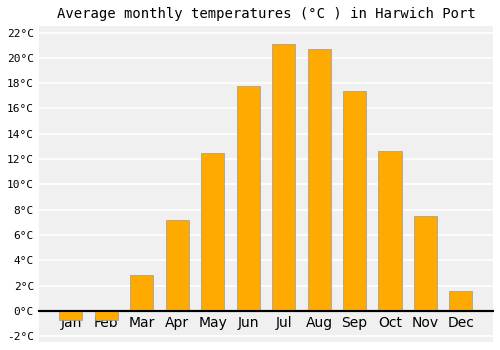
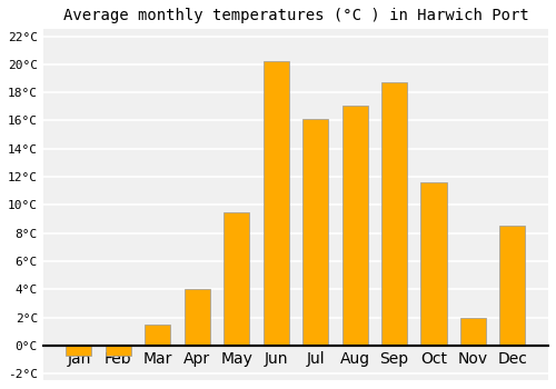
Mar: 2.8°C -> 1.5°C
Apr: 7.2°C -> 4.0°C
May: 12.5°C -> 9.5°C
Jun: 17.8°C -> 20.2°C
Jul: 21.1°C -> 16.1°C
Aug: 20.7°C -> 17.1°C
Sep: 17.4°C -> 18.7°C
Oct: 12.6°C -> 11.6°C
Nov: 7.5°C -> 2.0°C
Dec: 1.6°C -> 8.5°C
